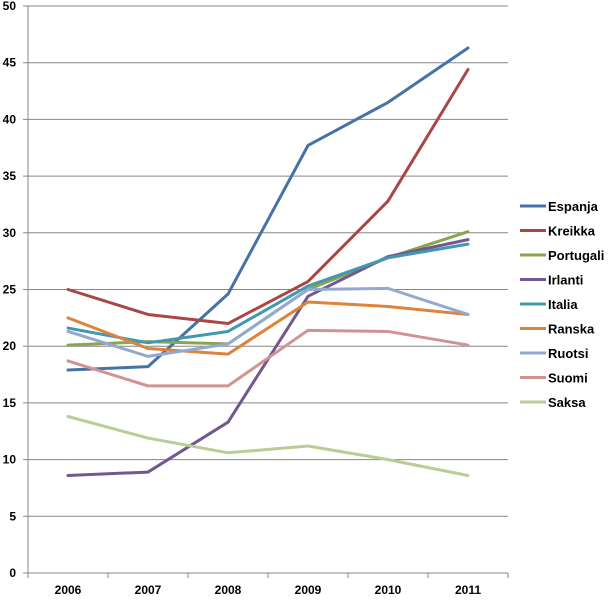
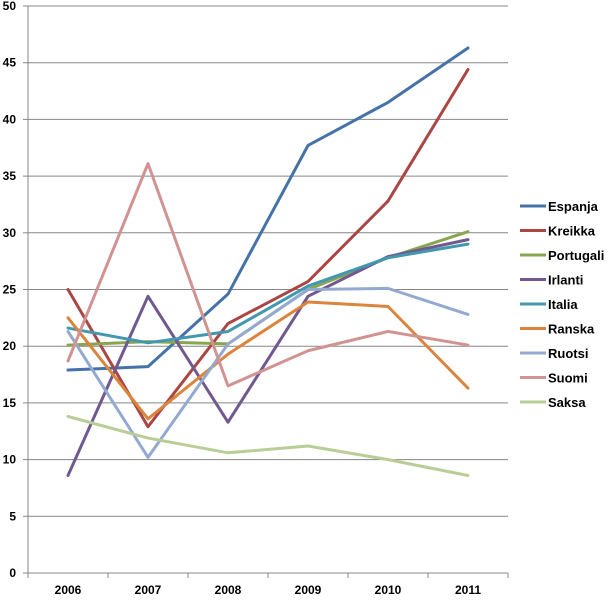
Kreikka/2007: 22.8 -> 12.9
Irlanti/2007: 8.9 -> 24.4
Ranska/2007: 19.8 -> 13.6
Ruotsi/2007: 19.1 -> 10.2
Suomi/2007: 16.5 -> 36.1
Suomi/2009: 21.4 -> 19.6
Ranska/2011: 22.8 -> 16.3
